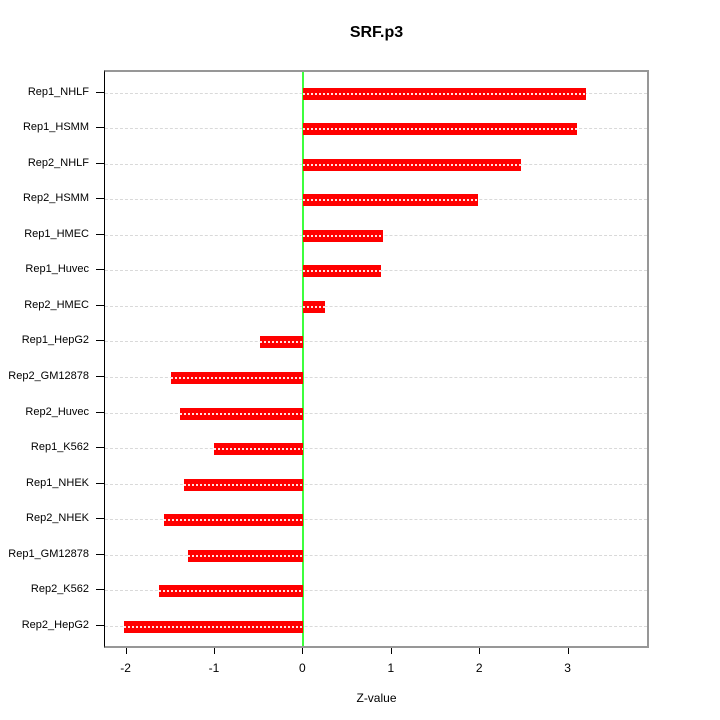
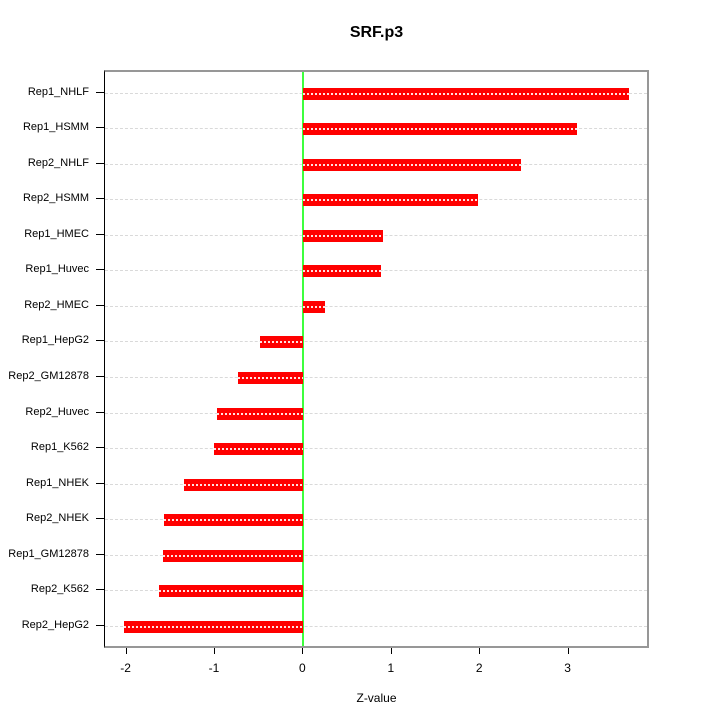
Rep1_NHLF: 3.2 -> 3.7
Rep2_GM12878: -1.5 -> -0.7
Rep2_Huvec: -1.4 -> -1.0
Rep1_GM12878: -1.3 -> -1.6
